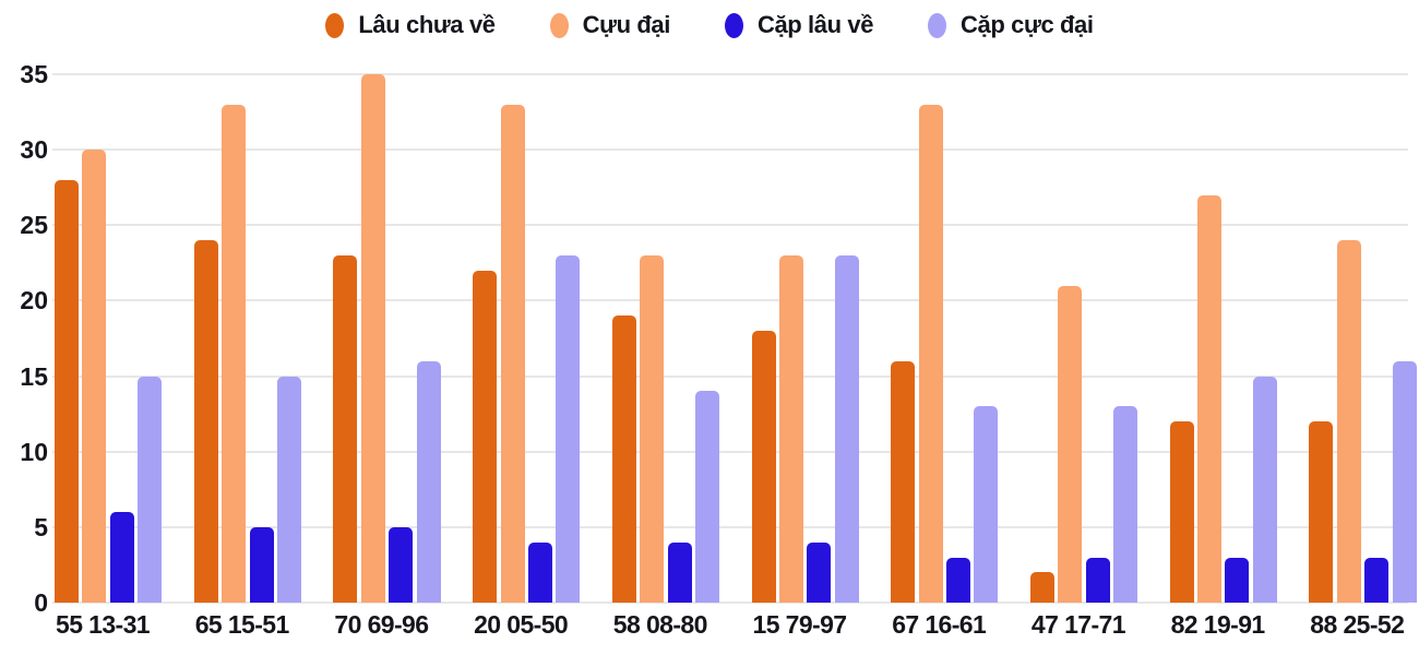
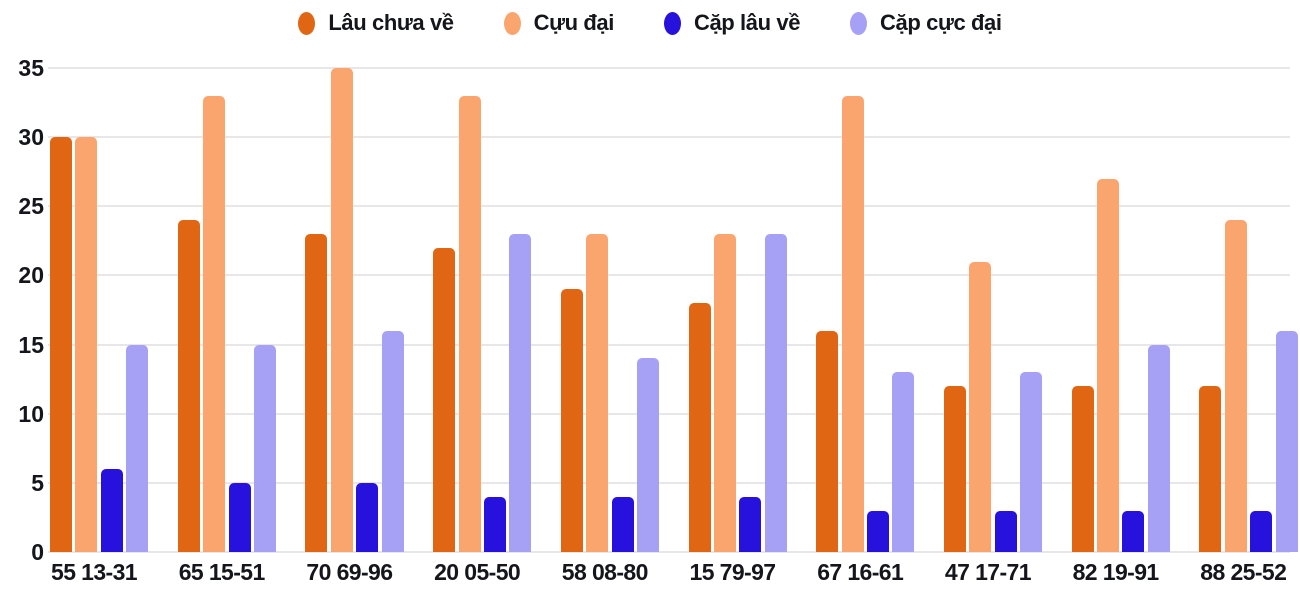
Lâu chưa về/55 13-31: 28 -> 30
Lâu chưa về/47 17-71: 2 -> 12
